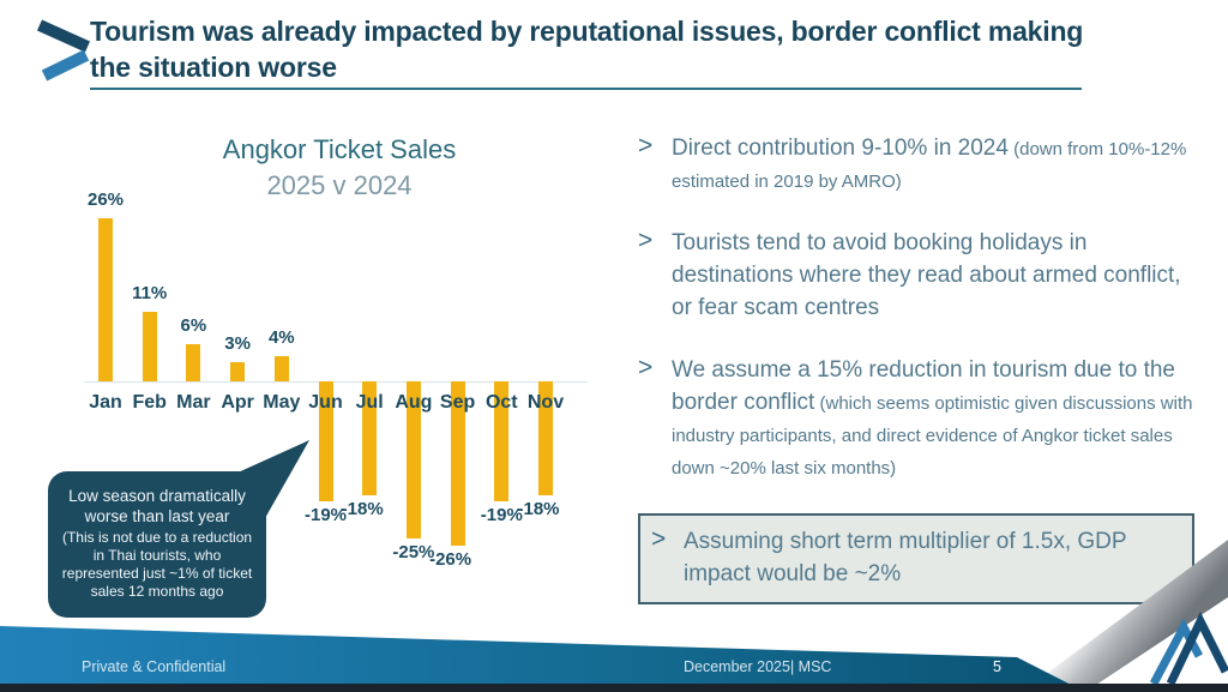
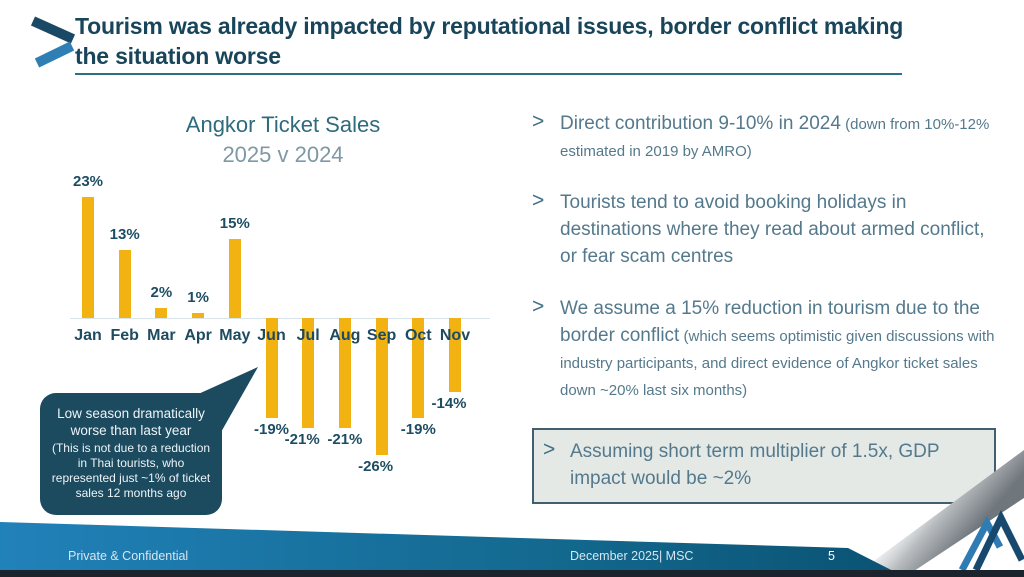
Jan: 26% -> 23%
Feb: 11% -> 13%
Mar: 6% -> 2%
Apr: 3% -> 1%
May: 4% -> 15%
Jul: -18% -> -21%
Aug: -25% -> -21%
Nov: -18% -> -14%
